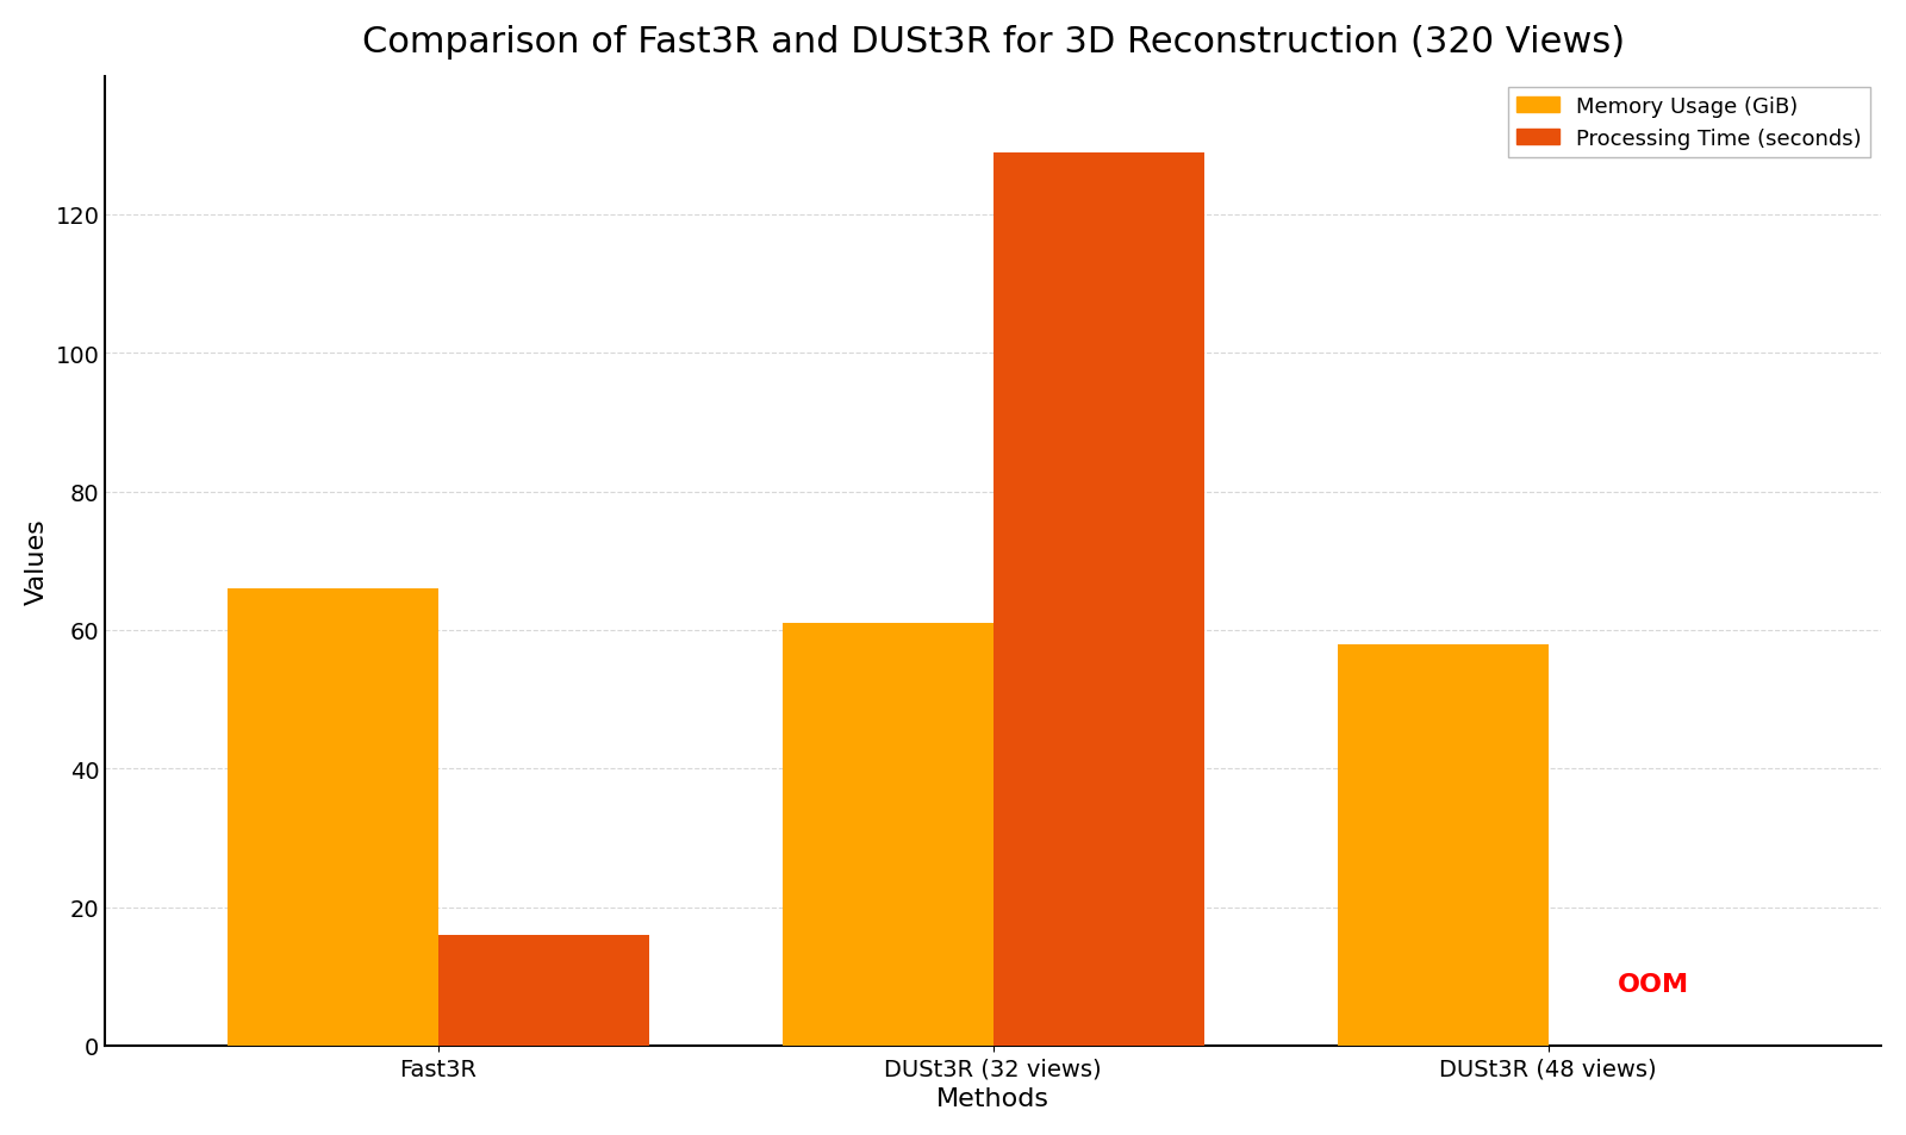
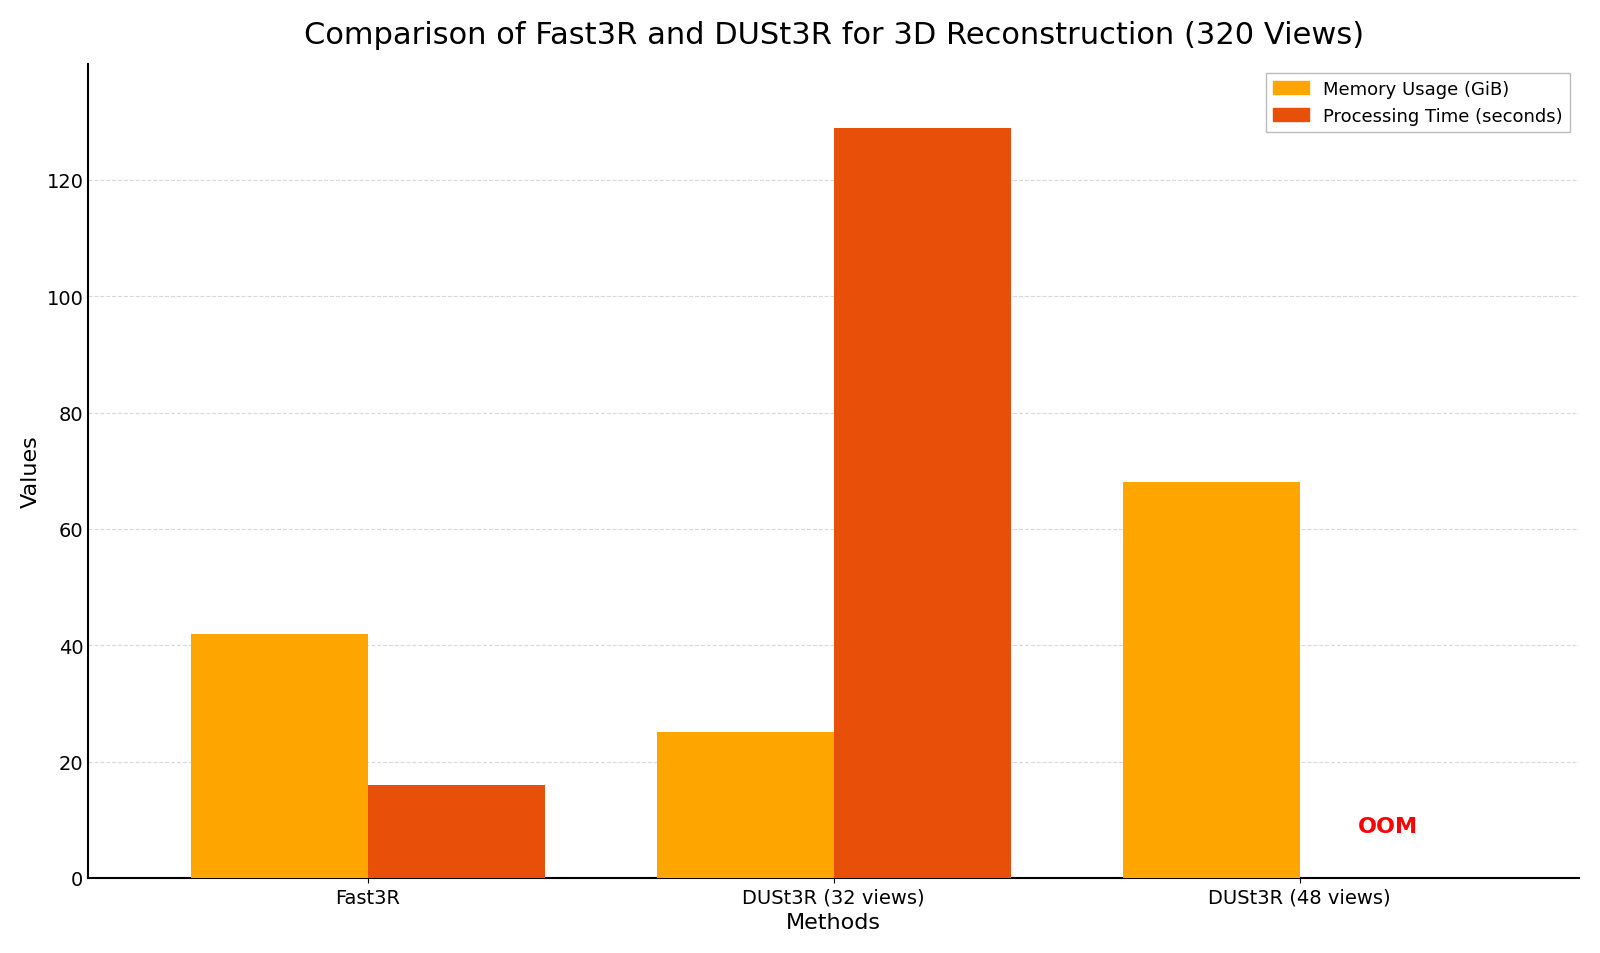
Memory Usage (GiB)/Fast3R: 66 -> 42
Memory Usage (GiB)/DUSt3R (32 views): 61 -> 25
Memory Usage (GiB)/DUSt3R (48 views): 58 -> 68
